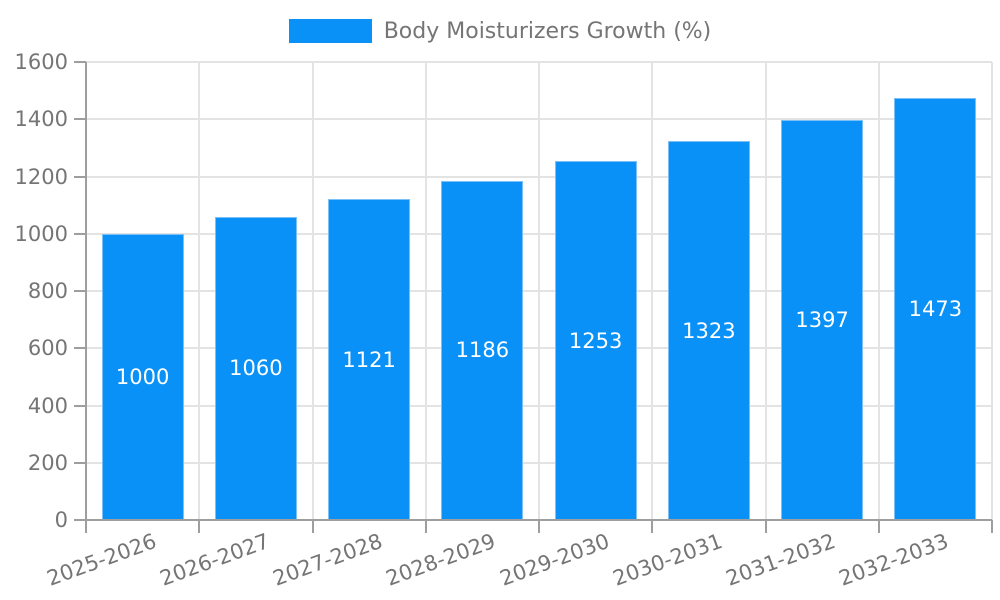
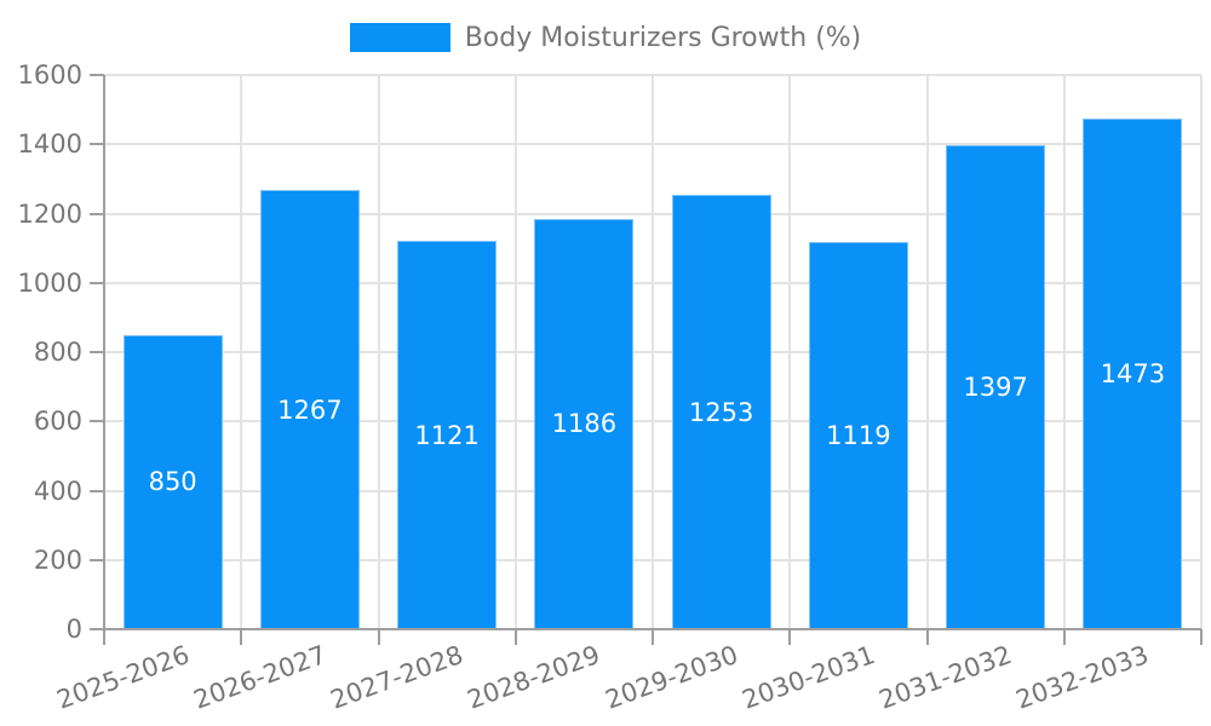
2025-2026: 1000 -> 850
2026-2027: 1060 -> 1267
2030-2031: 1323 -> 1119
